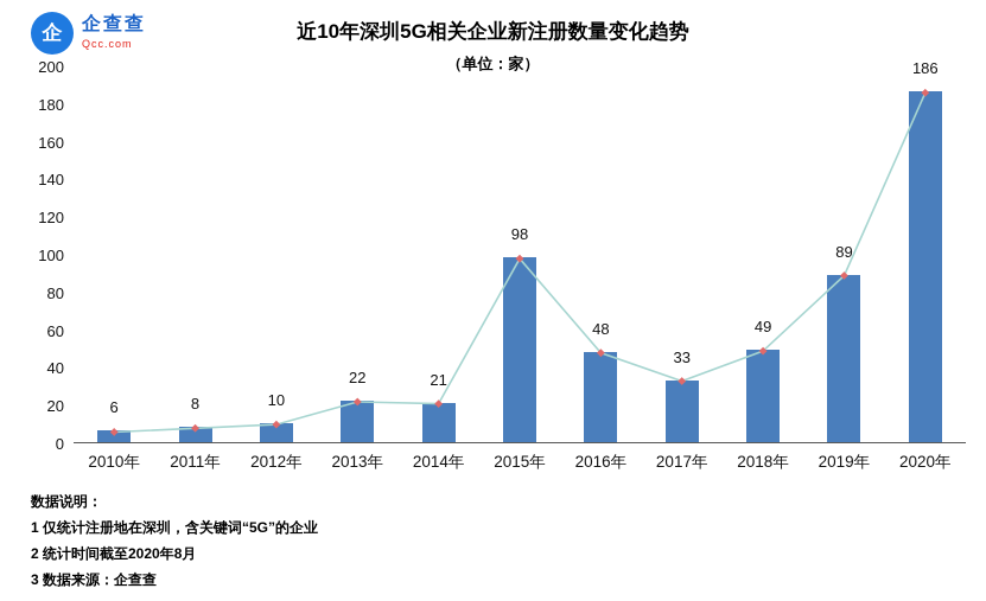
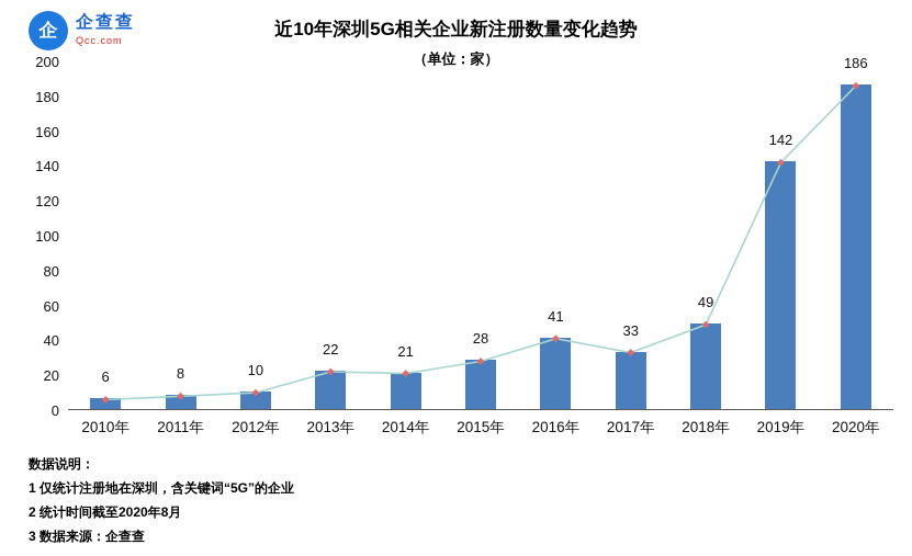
2015年: 98 -> 28
2016年: 48 -> 41
2019年: 89 -> 142
